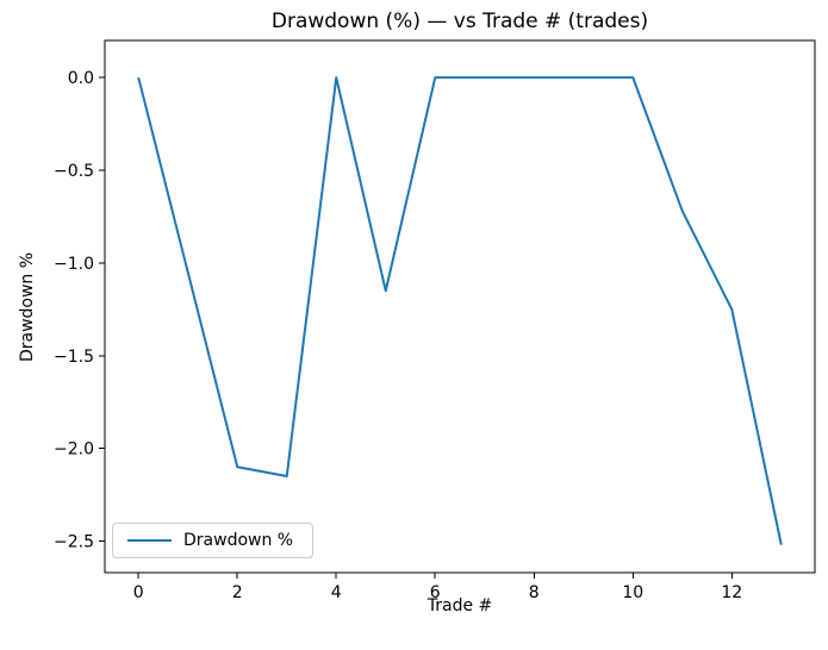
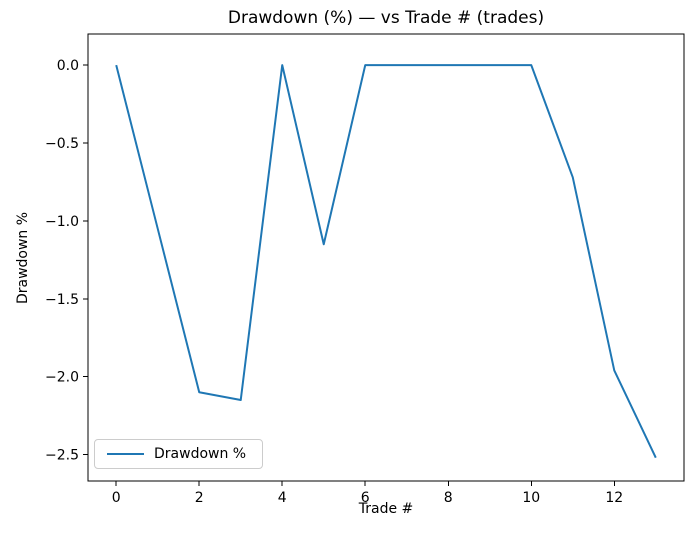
12: -1.25 -> -1.96
